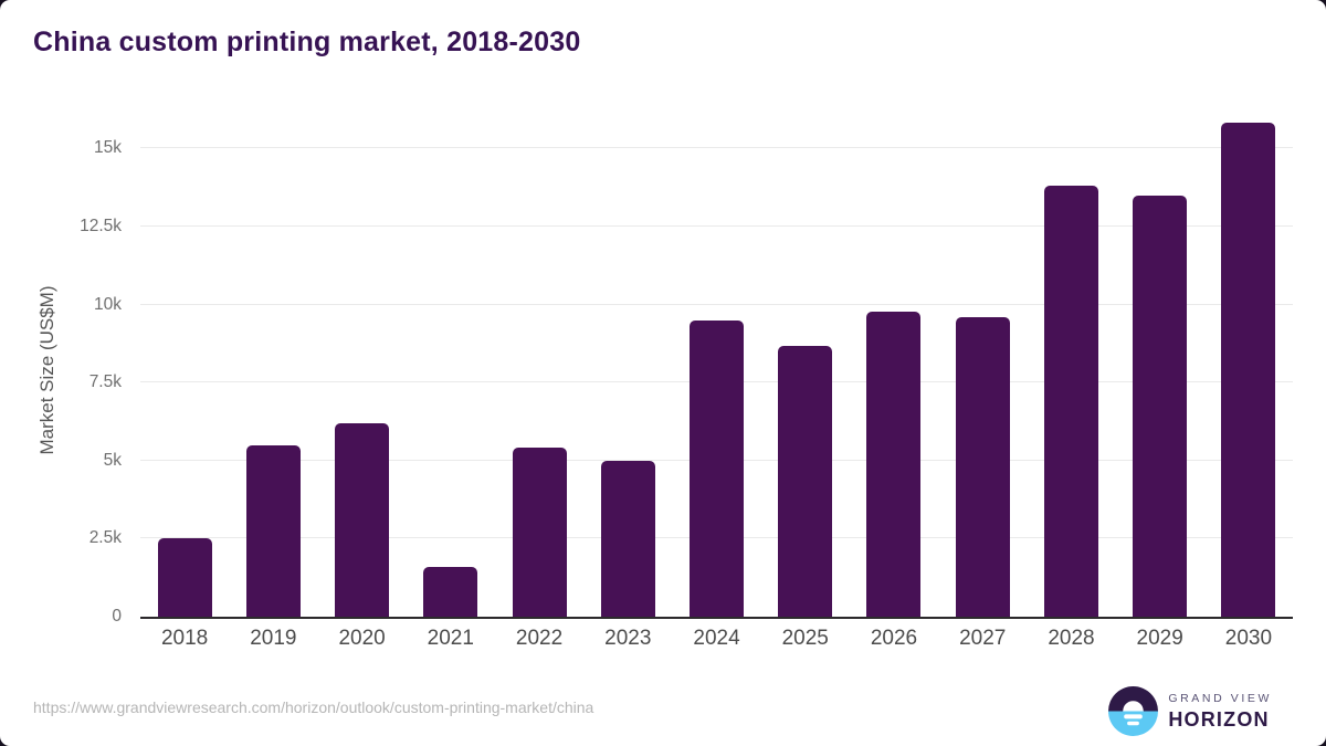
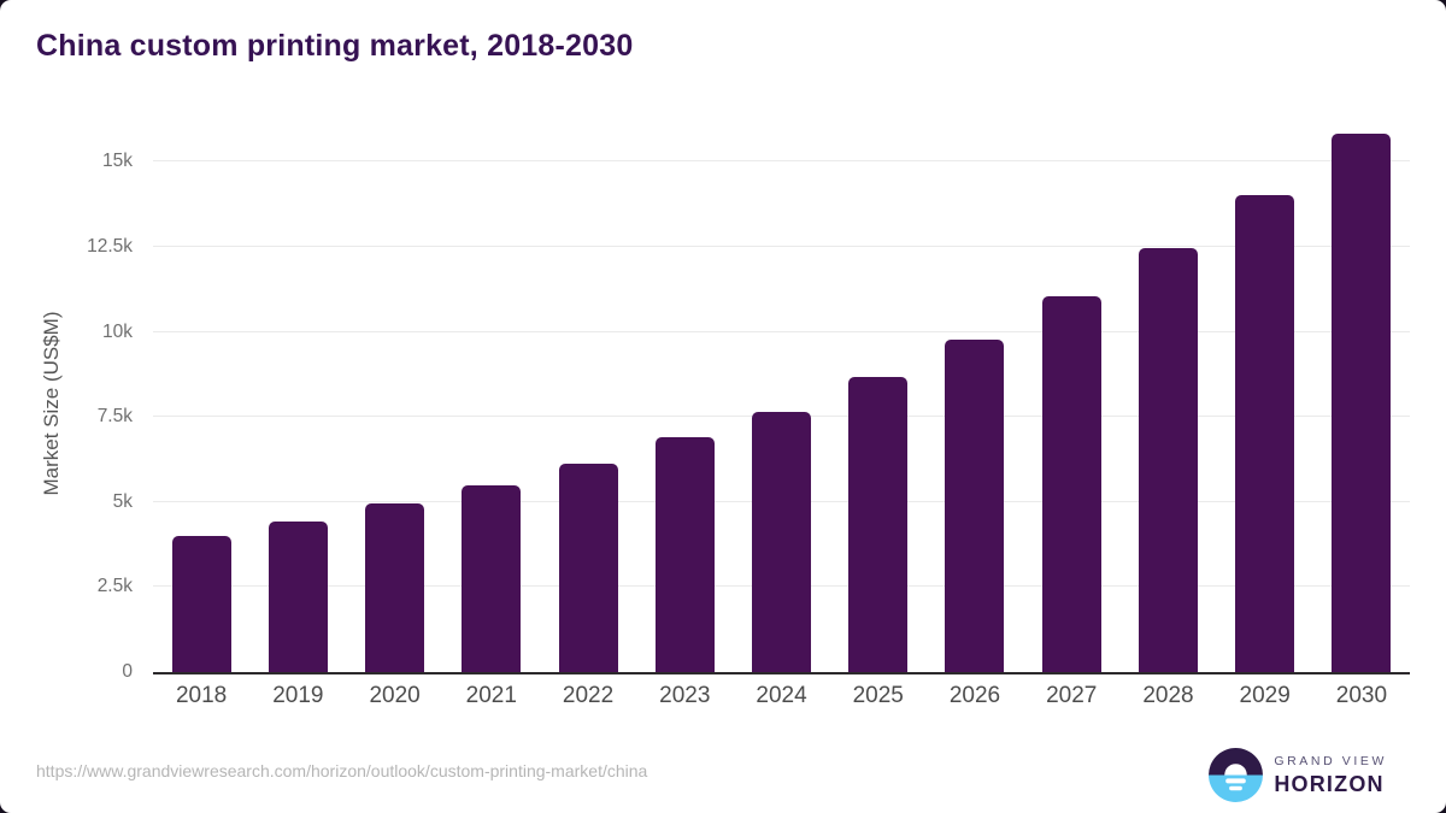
2018: 2.5k -> 4.0k
2019: 5.5k -> 4.4k
2020: 6.2k -> 5.0k
2021: 1.6k -> 5.5k
2022: 5.4k -> 6.1k
2023: 5.0k -> 6.9k
2024: 9.5k -> 7.6k
2027: 9.6k -> 11.0k
2028: 13.8k -> 12.5k
2029: 13.5k -> 14.0k
